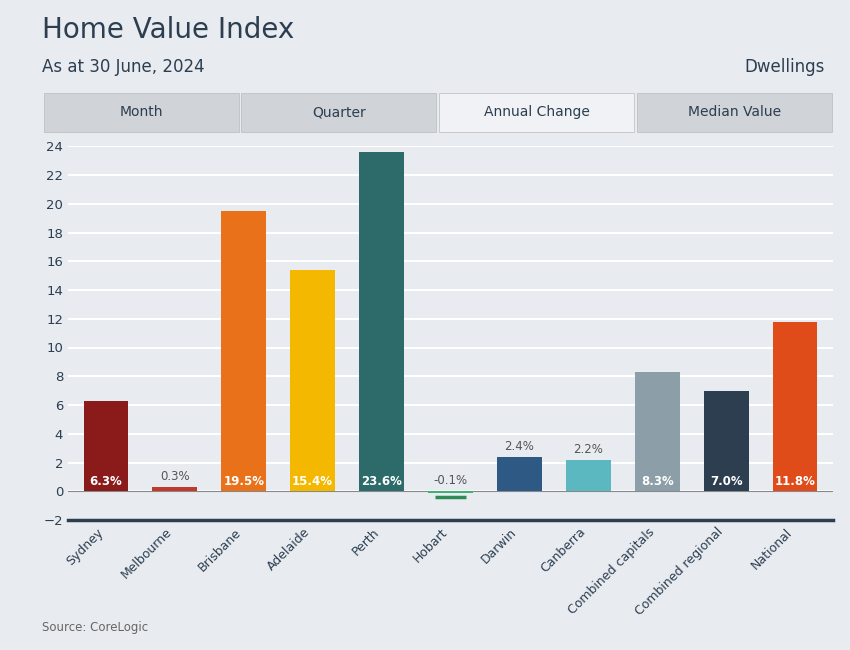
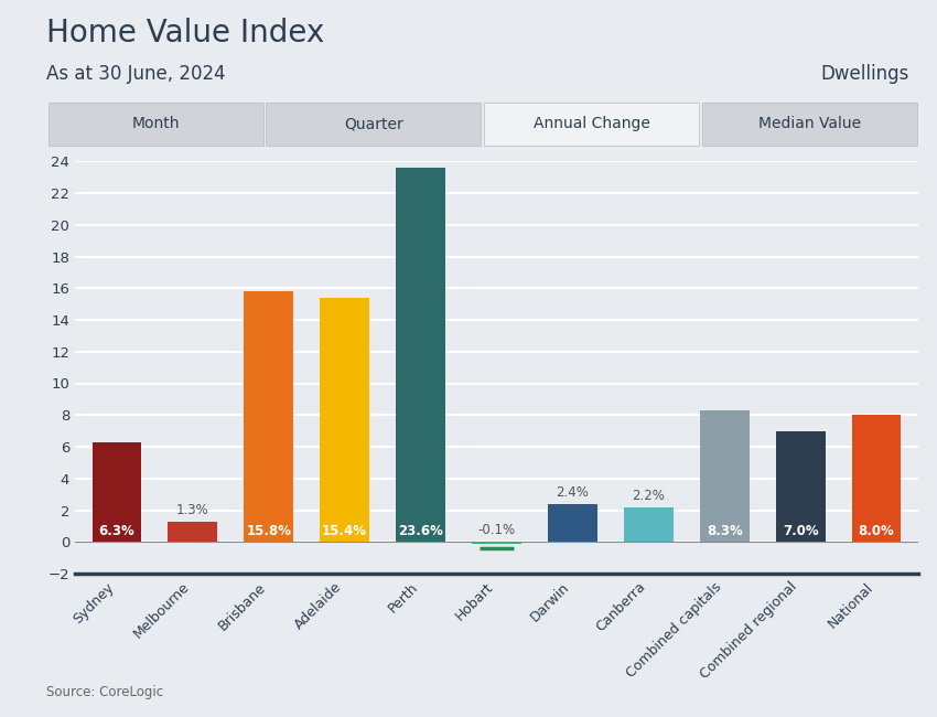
Melbourne: 0.3% -> 1.3%
Brisbane: 19.5% -> 15.8%
National: 11.8% -> 8.0%
